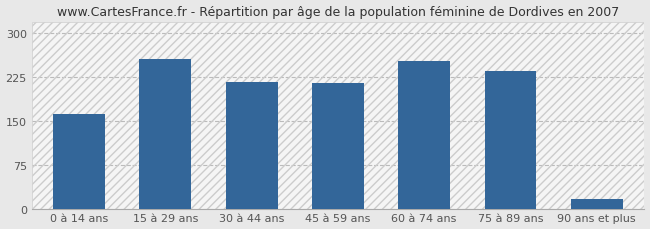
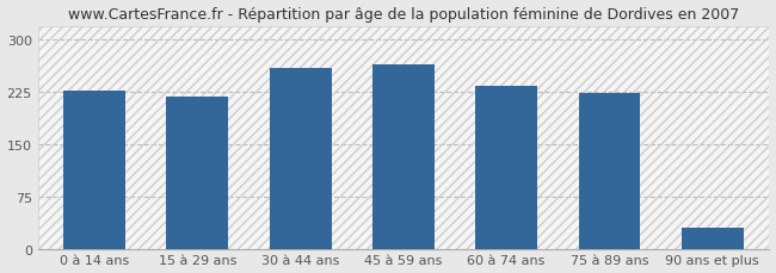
0 à 14 ans: 162 -> 226
15 à 29 ans: 256 -> 218
30 à 44 ans: 216 -> 260
45 à 59 ans: 214 -> 265
60 à 74 ans: 252 -> 233
75 à 89 ans: 236 -> 224
90 ans et plus: 16 -> 30
